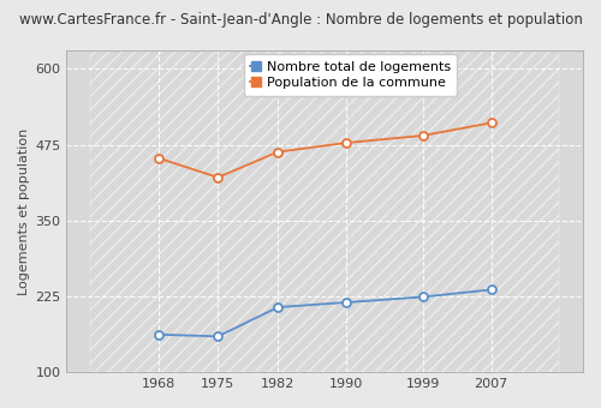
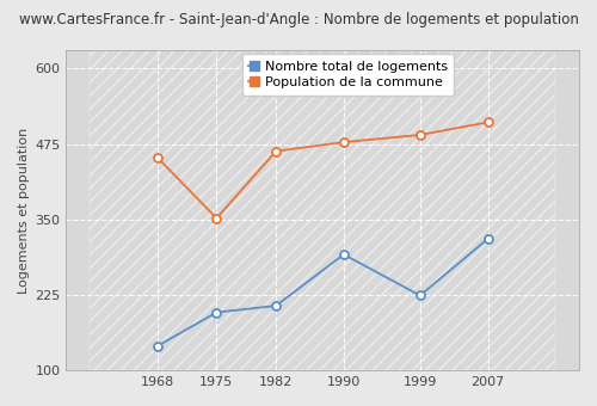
Nombre total de logements/1968: 162 -> 140
Nombre total de logements/1975: 159 -> 196
Population de la commune/1975: 421 -> 352
Nombre total de logements/1990: 215 -> 292
Nombre total de logements/2007: 236 -> 318
